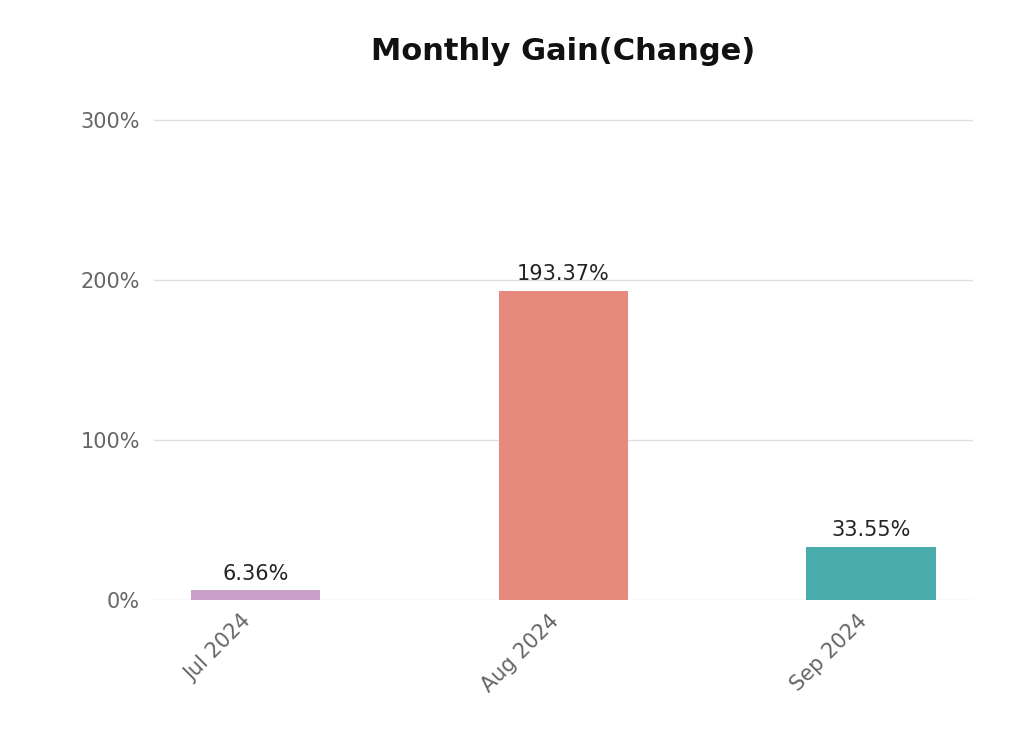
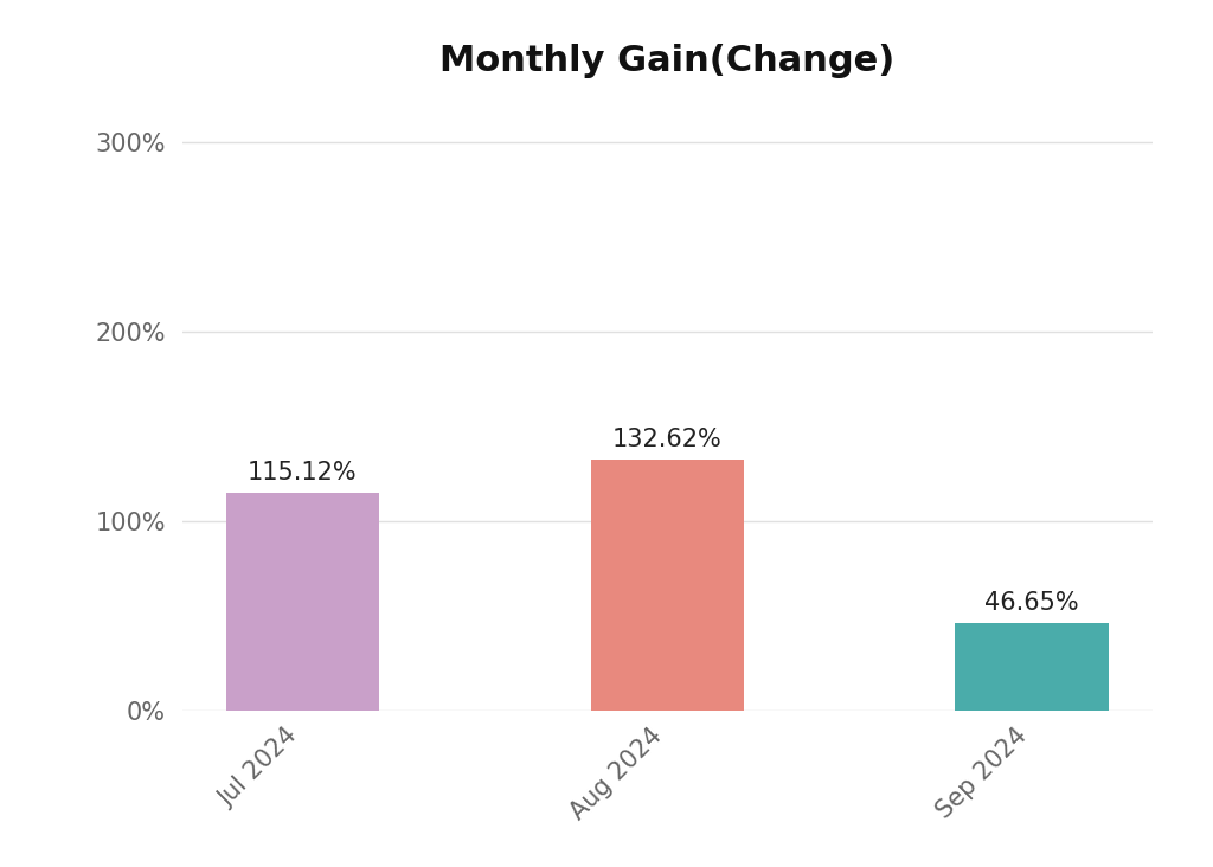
Jul 2024: 6.36% -> 115.12%
Aug 2024: 193.37% -> 132.62%
Sep 2024: 33.55% -> 46.65%
